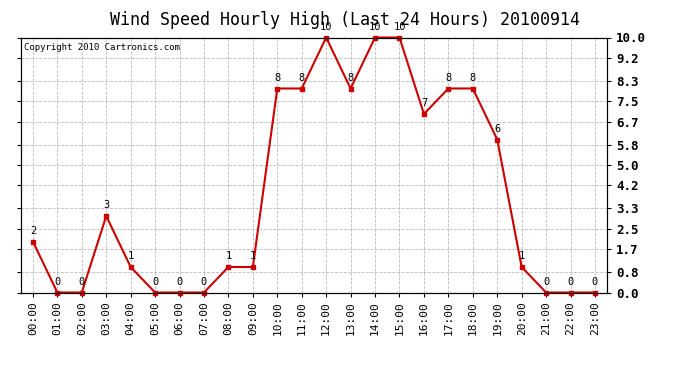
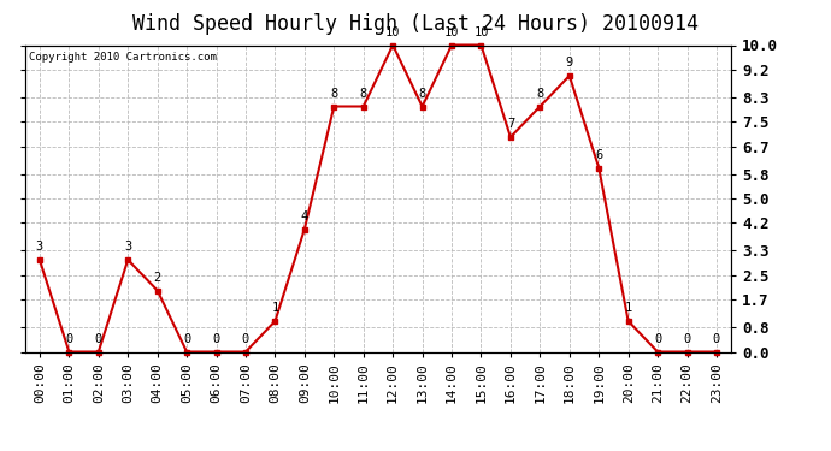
00:00: 2 -> 3
04:00: 1 -> 2
09:00: 1 -> 4
18:00: 8 -> 9
